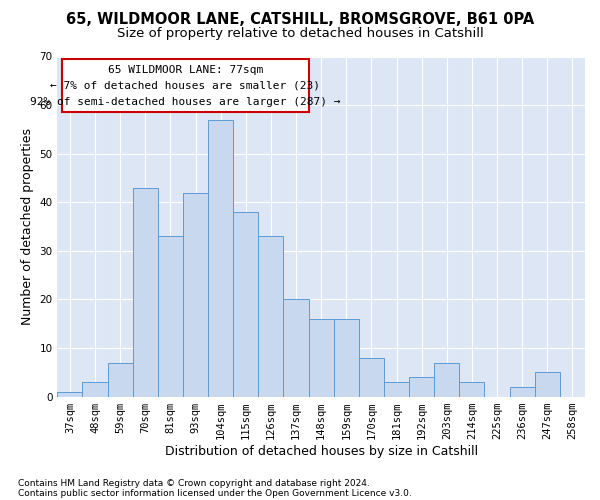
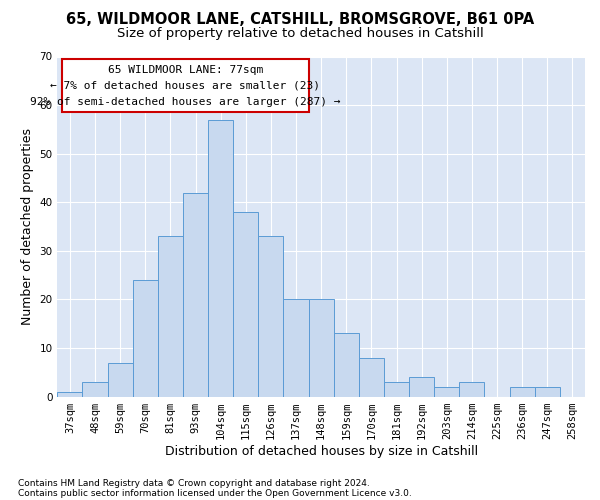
70sqm: 43 -> 24
148sqm: 16 -> 20
159sqm: 16 -> 13
203sqm: 7 -> 2
247sqm: 5 -> 2
